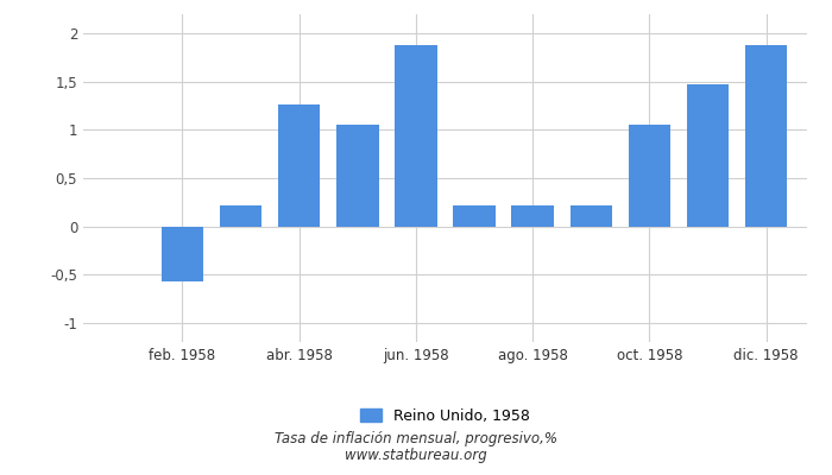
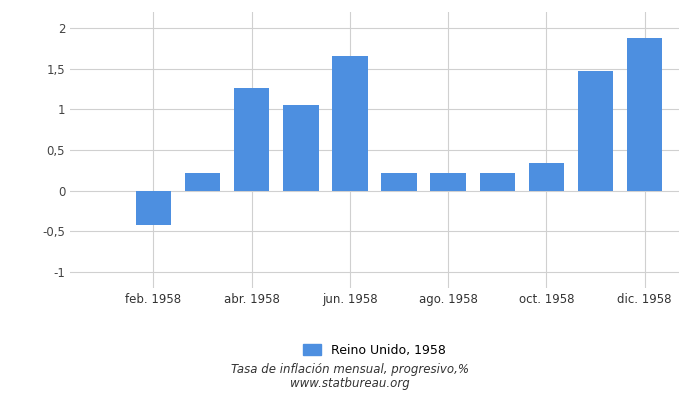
feb. 1958: -0,57 -> -0,42
jun. 1958: 1,88 -> 1,66
oct. 1958: 1,05 -> 0,34
